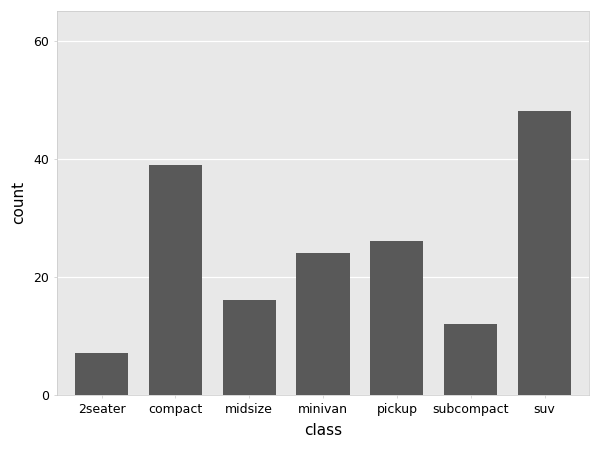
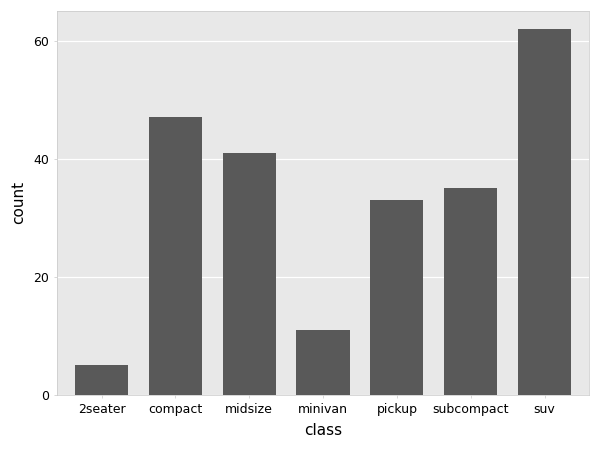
2seater: 7 -> 5
compact: 39 -> 47
midsize: 16 -> 41
minivan: 24 -> 11
pickup: 26 -> 33
subcompact: 12 -> 35
suv: 48 -> 62
